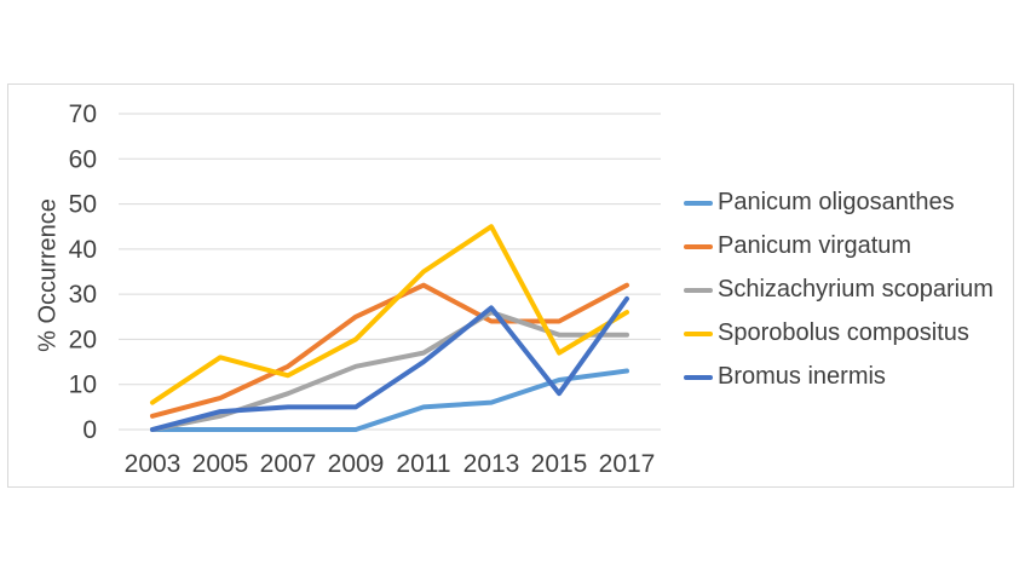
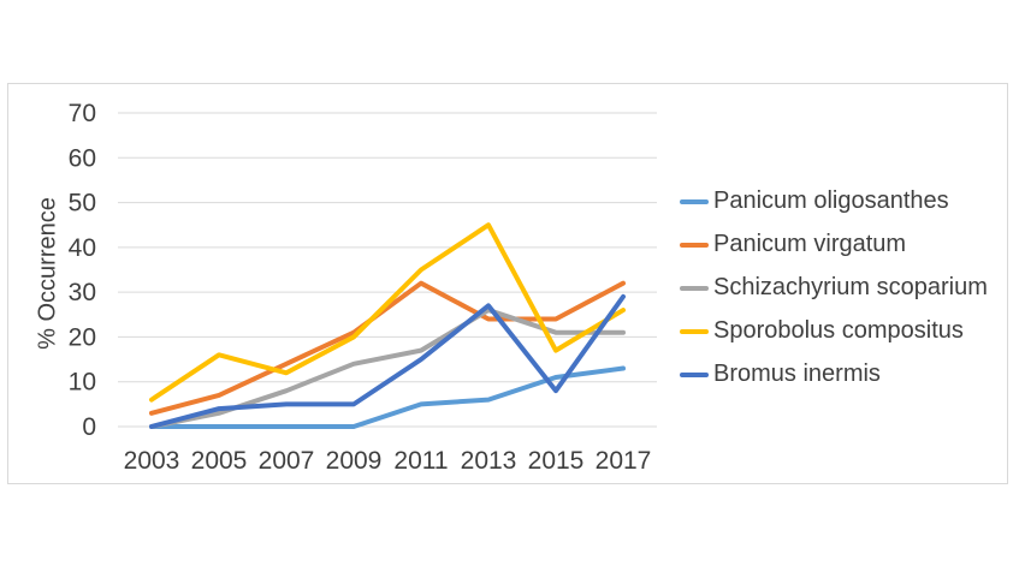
Panicum virgatum/2009: 25 -> 21
